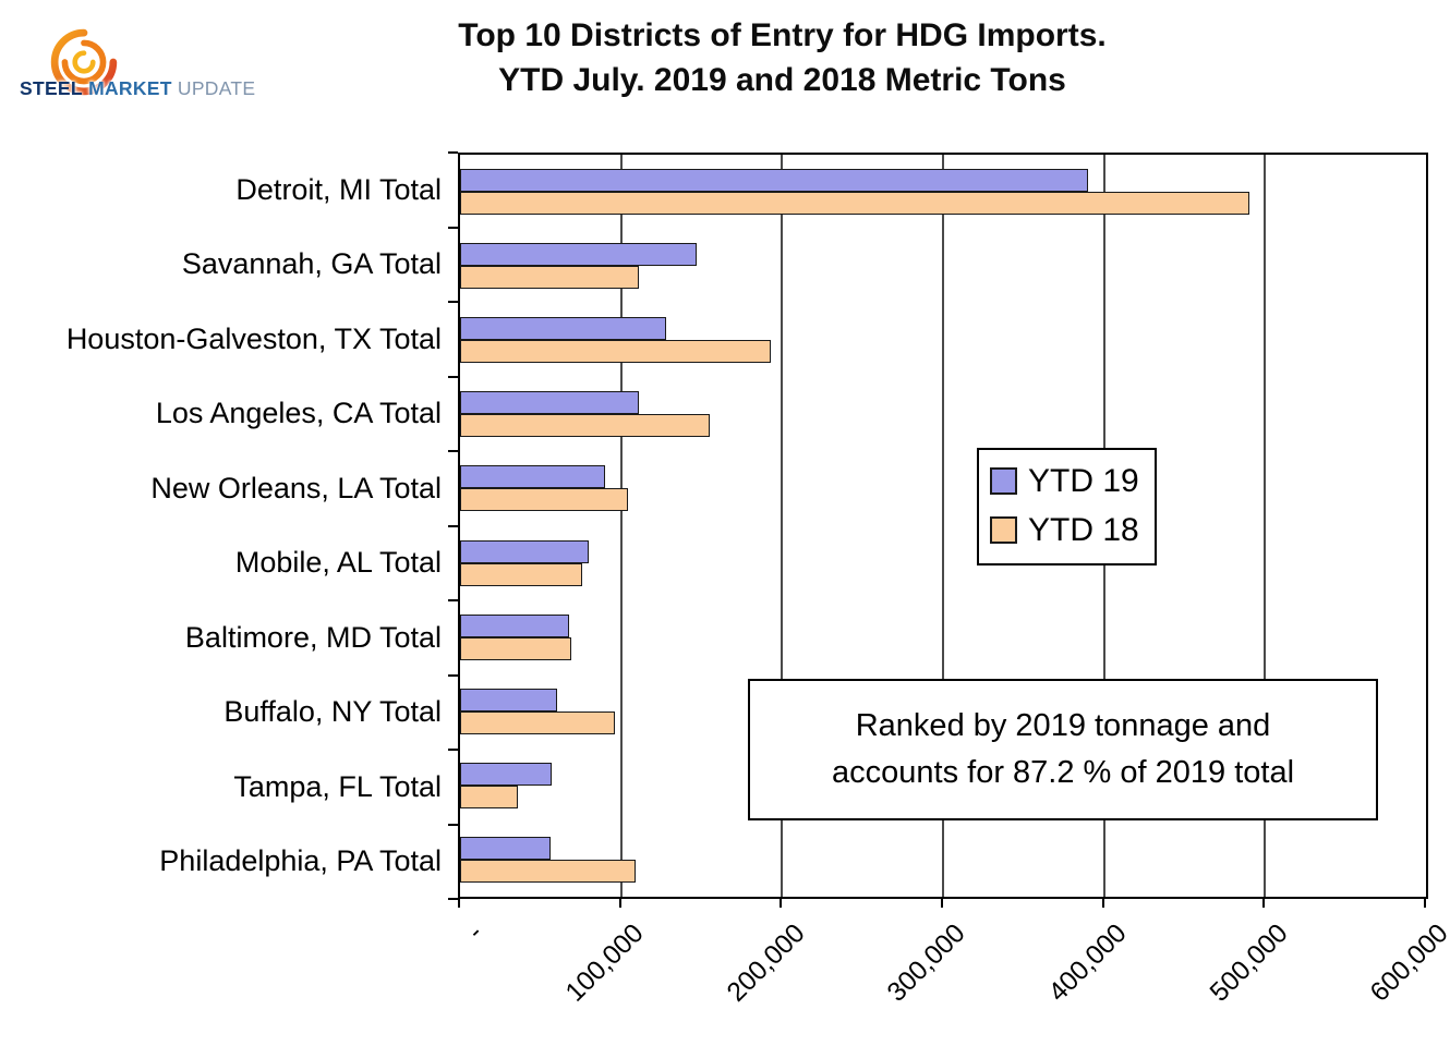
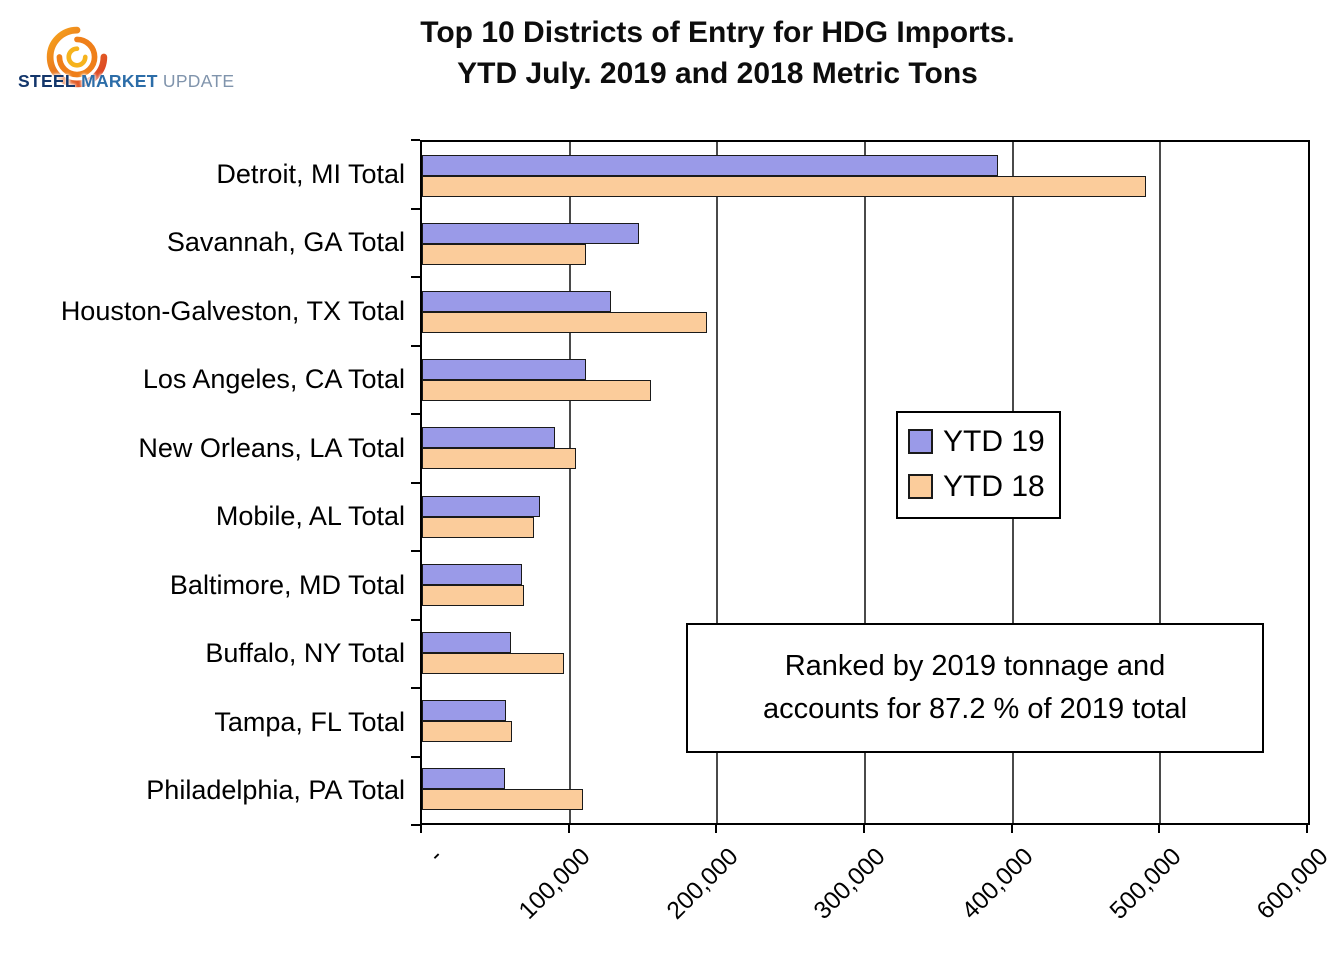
YTD 18/Tampa, FL Total: 36000 -> 61000
